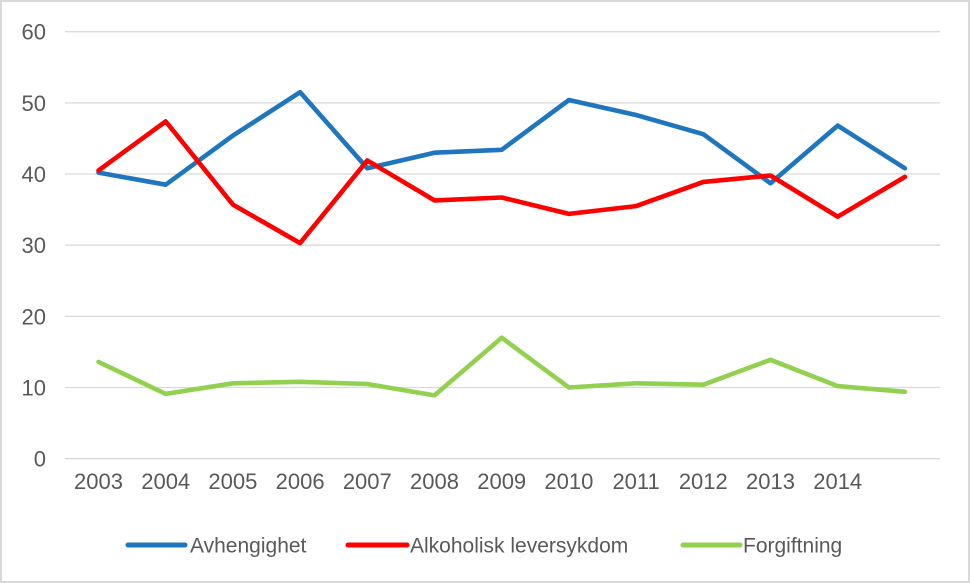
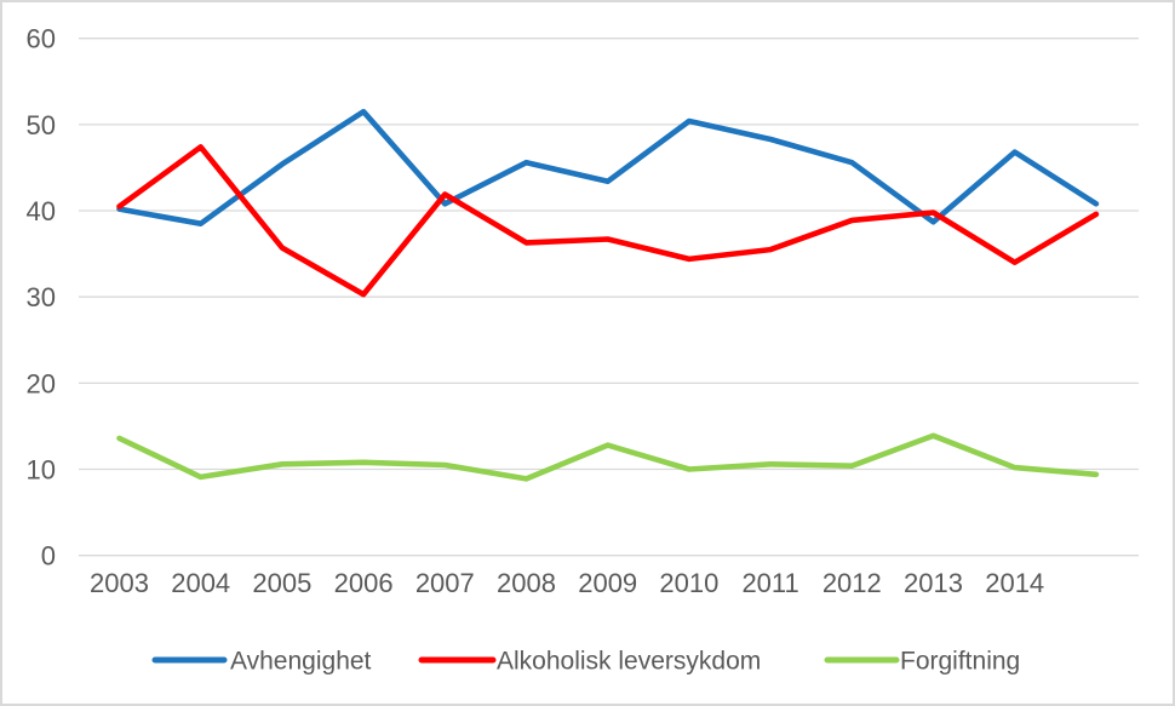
Avhengighet/2008: 43 -> 46
Forgiftning/2009: 17 -> 13
